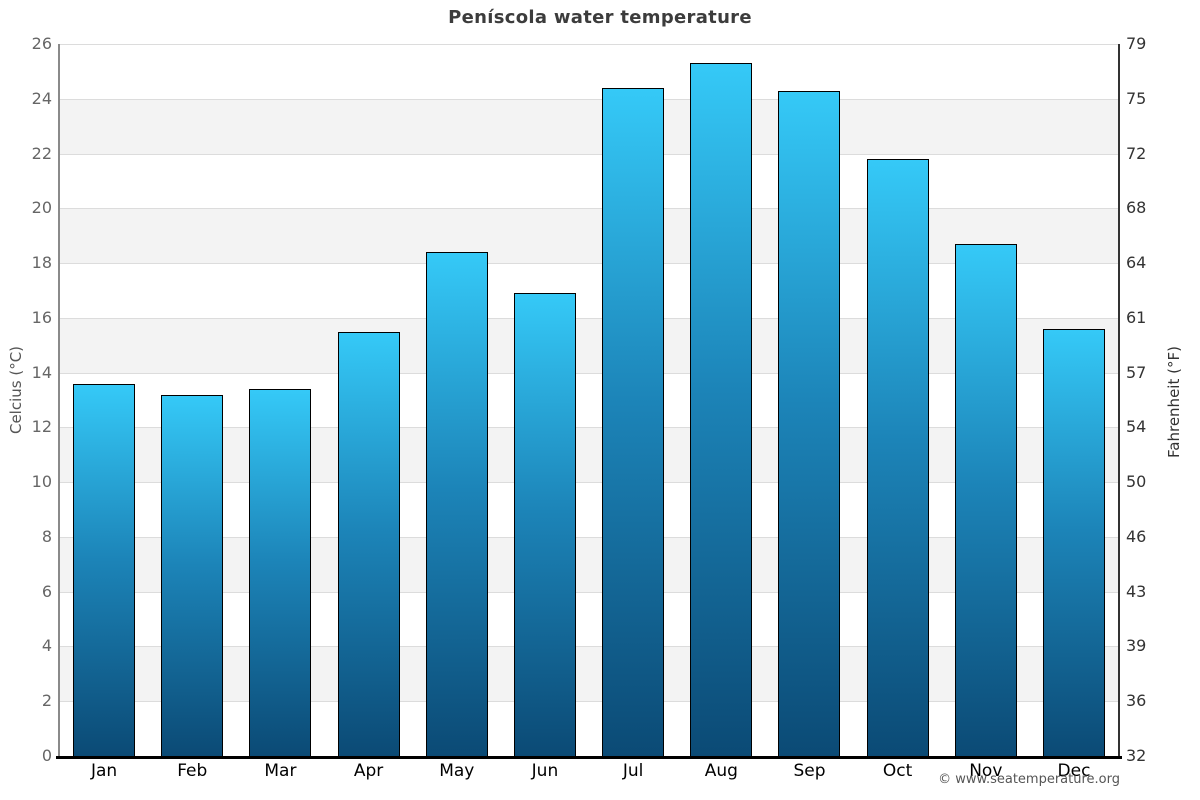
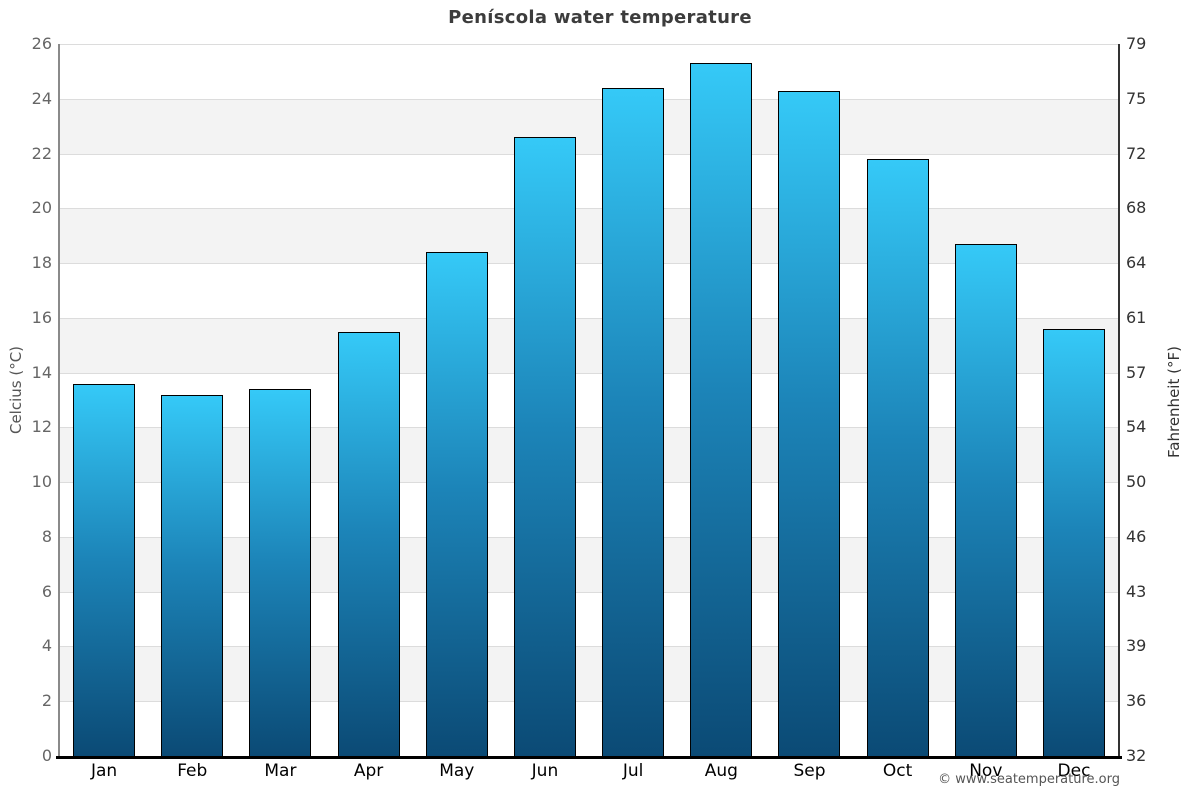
Jun: 16.9 -> 22.6
